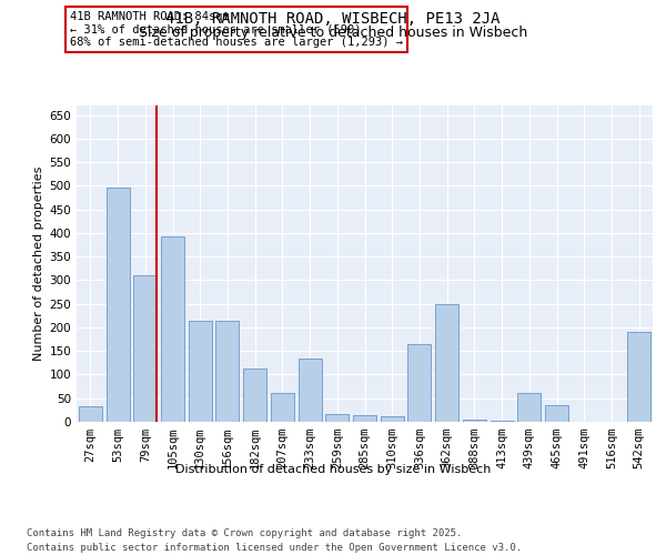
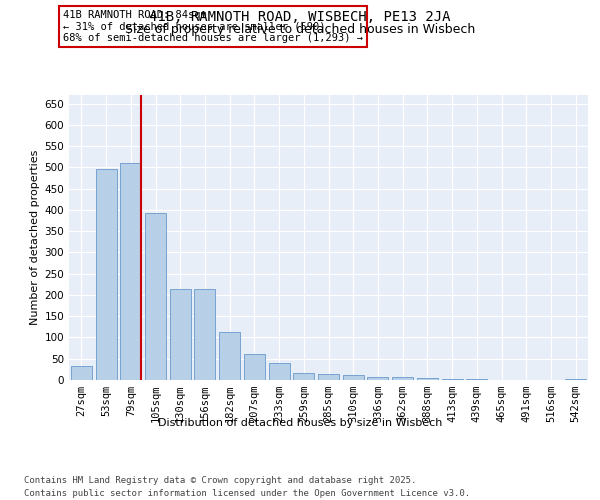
79sqm: 310 -> 510
233sqm: 135 -> 39
336sqm: 165 -> 8
362sqm: 250 -> 8
439sqm: 60 -> 2
465sqm: 35 -> 1
542sqm: 190 -> 3
